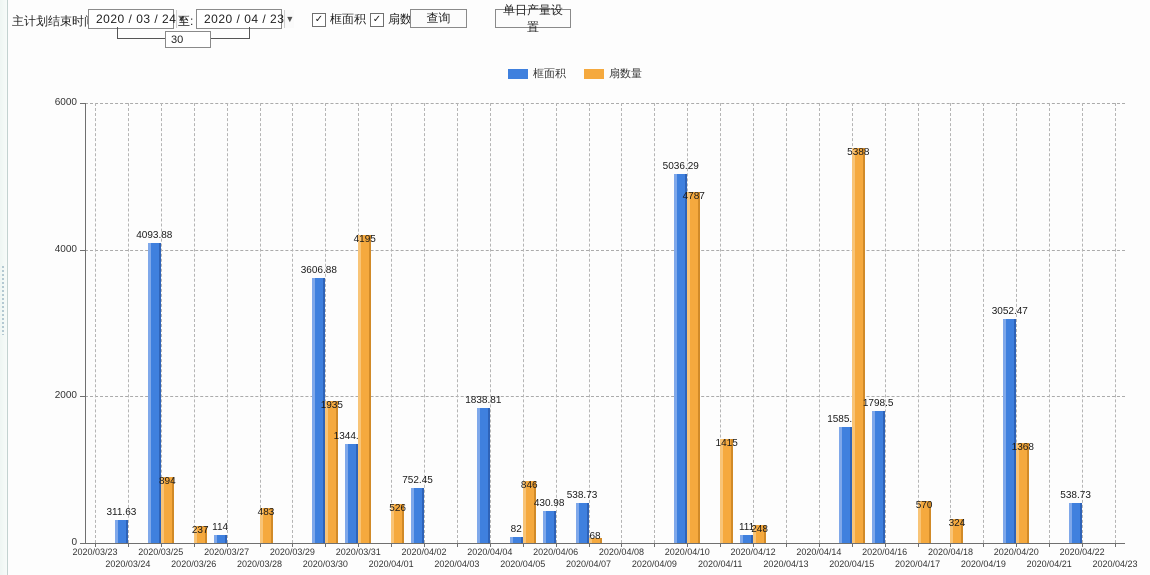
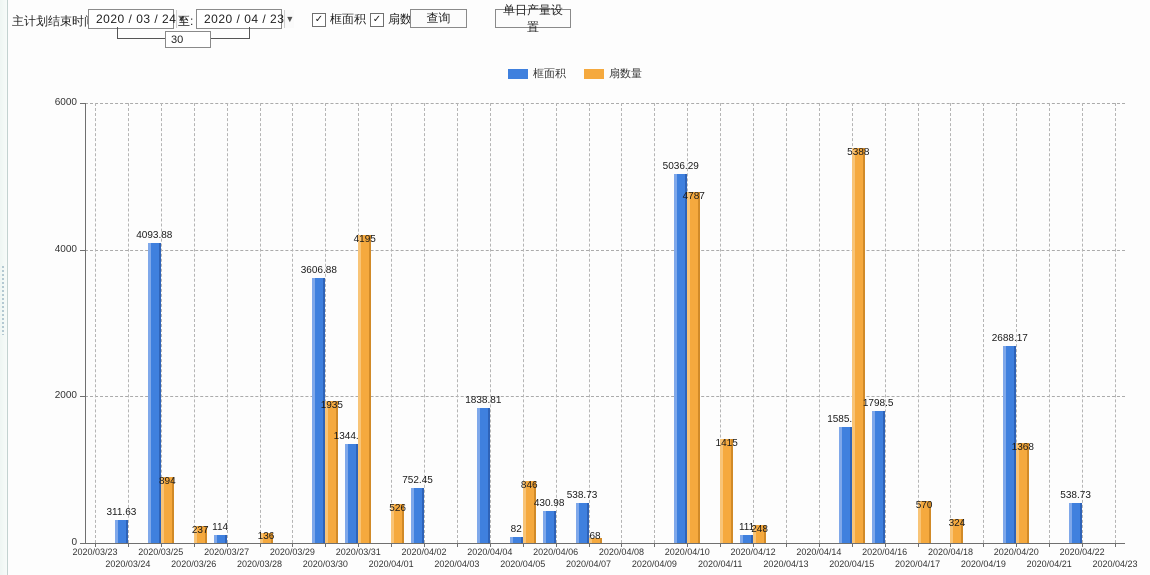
扇数量/2020/03/28: 483 -> 136
框面积/2020/04/20: 3052.47 -> 2688.17
